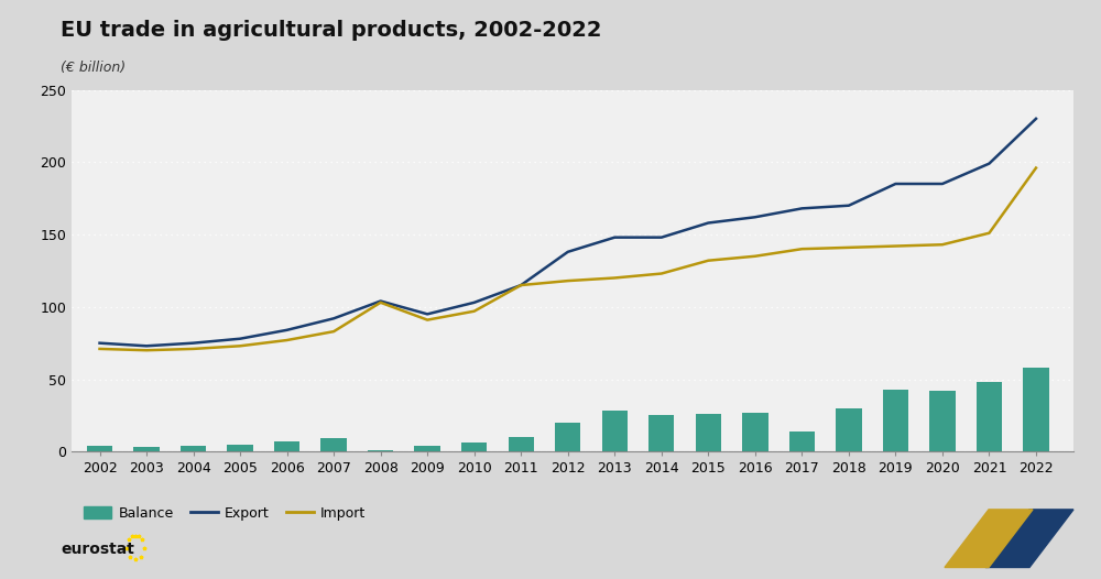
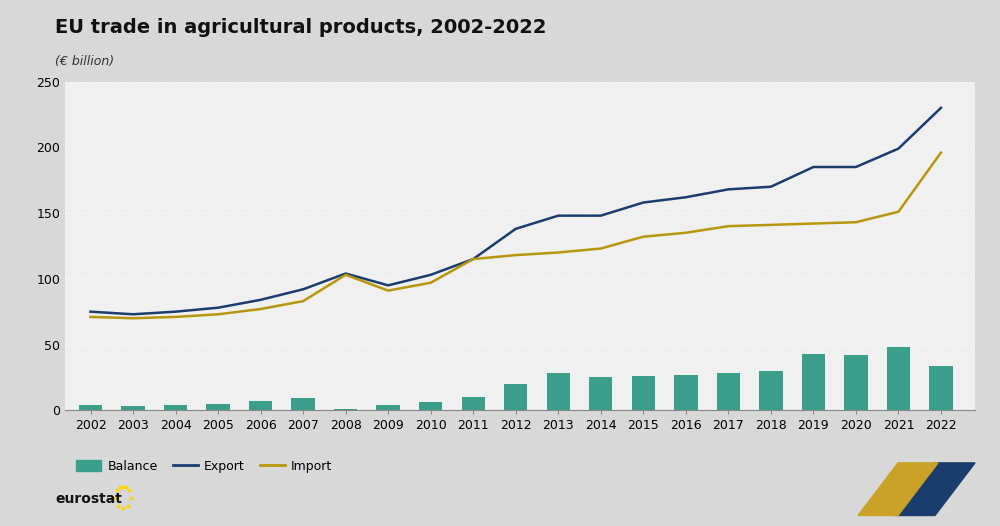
Balance/2017: 14 -> 28
Balance/2022: 58 -> 34
